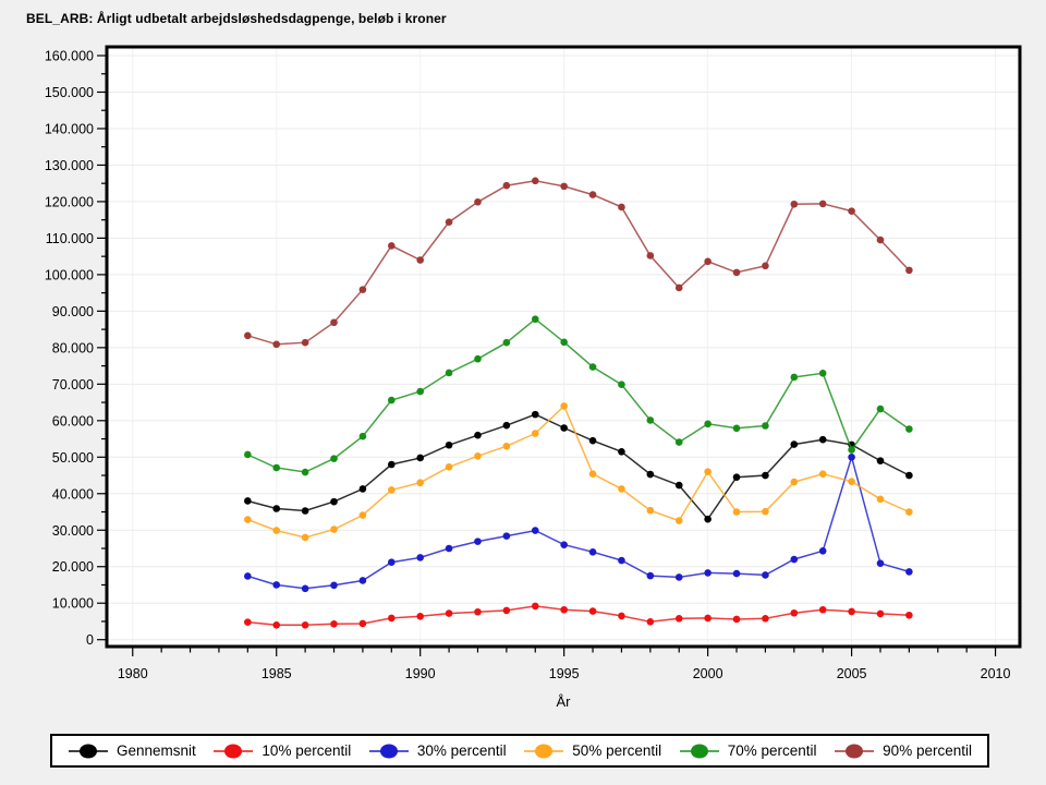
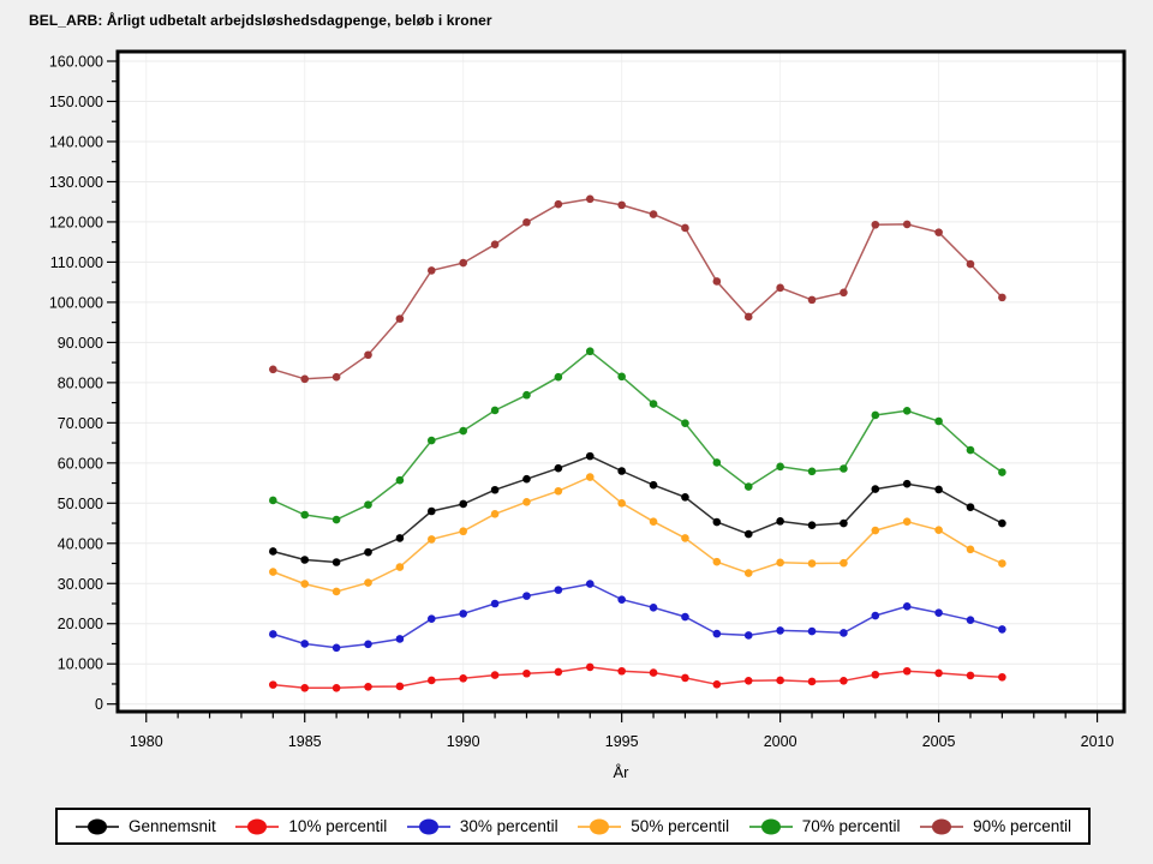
90% percentil/1990: 104000 -> 110000
50% percentil/1995: 64000 -> 50000
Gennemsnit/2000: 33000 -> 46000
50% percentil/2000: 46000 -> 35000
30% percentil/2005: 50000 -> 23000
70% percentil/2005: 52000 -> 70000
